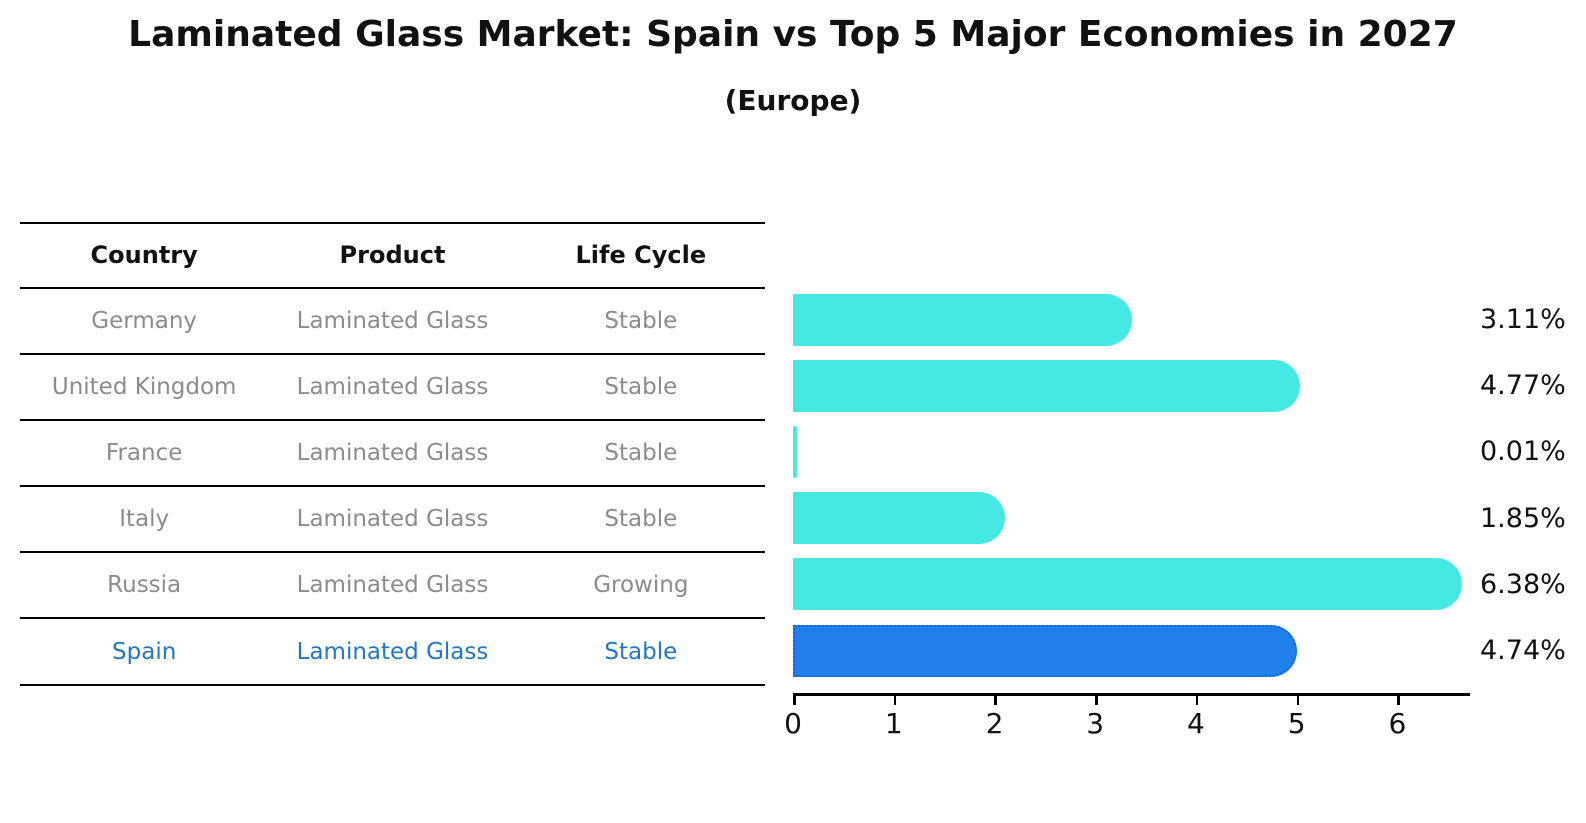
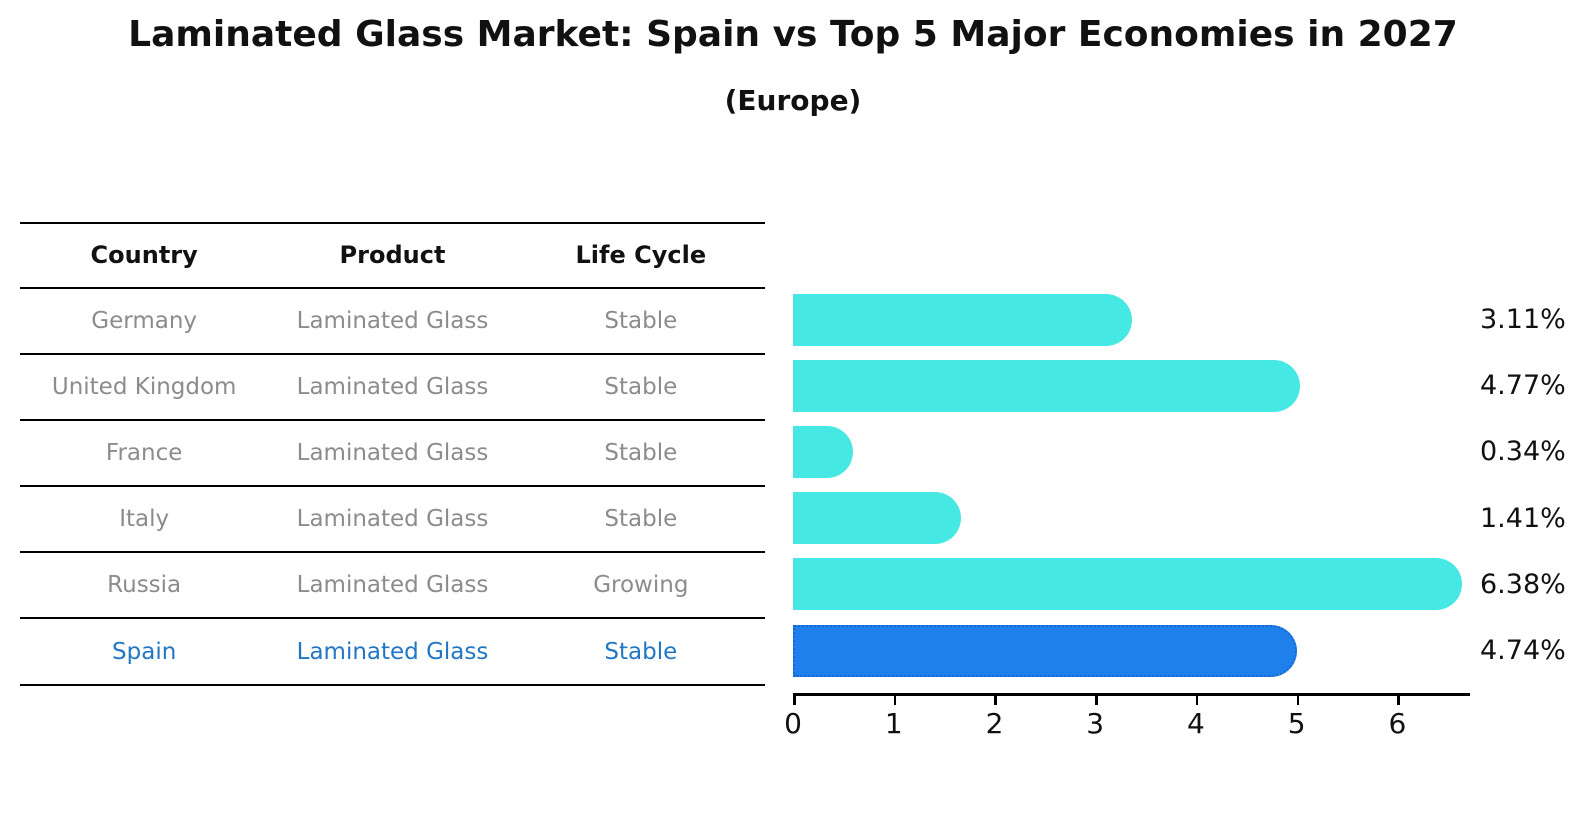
France: 0.01% -> 0.34%
Italy: 1.85% -> 1.41%
